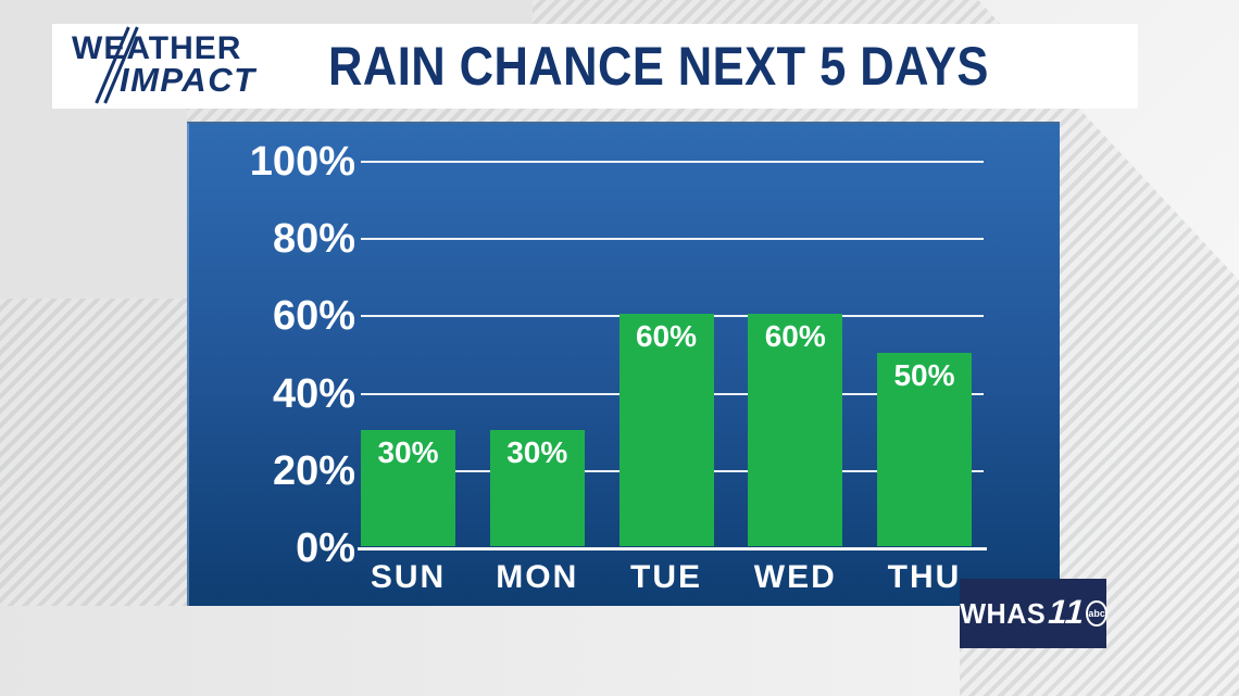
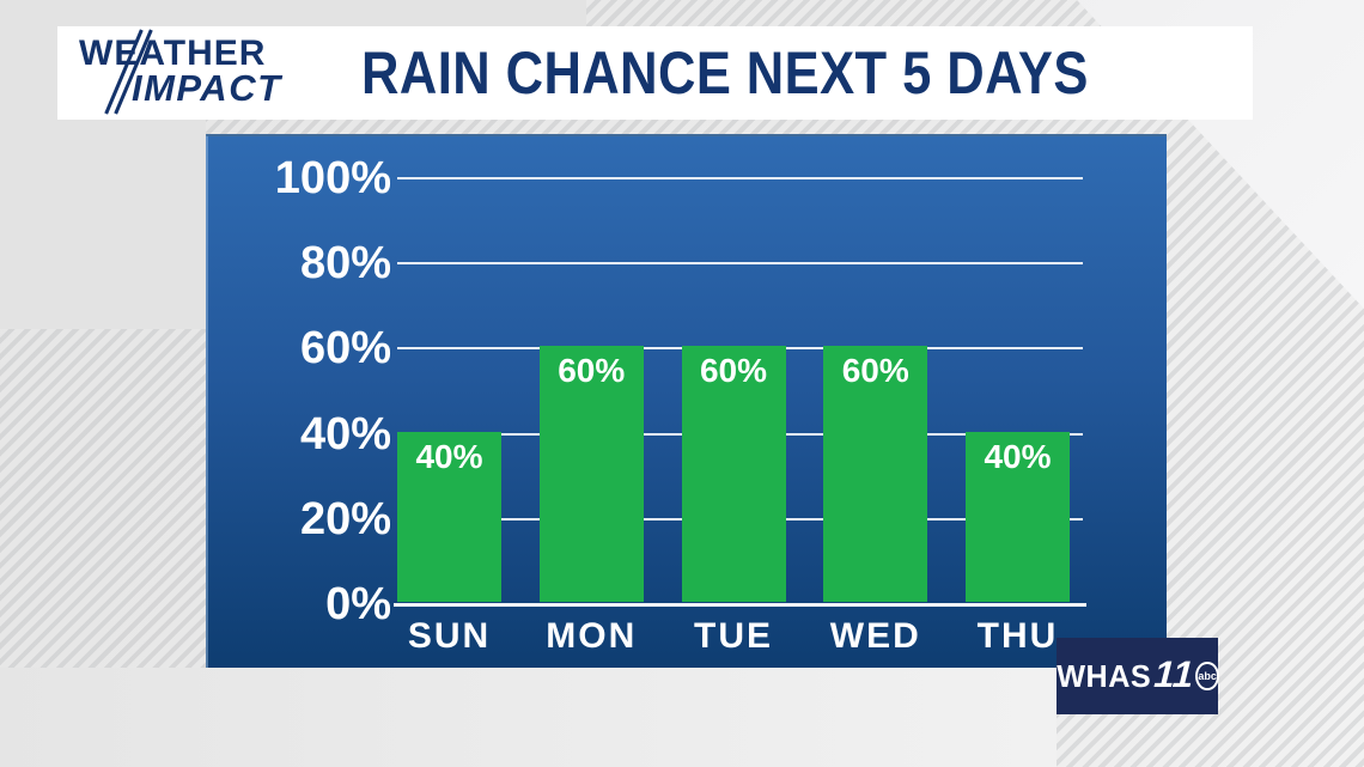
SUN: 30% -> 40%
MON: 30% -> 60%
THU: 50% -> 40%
